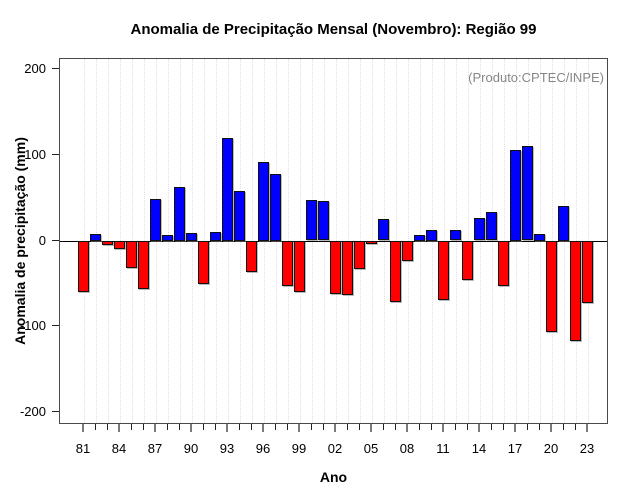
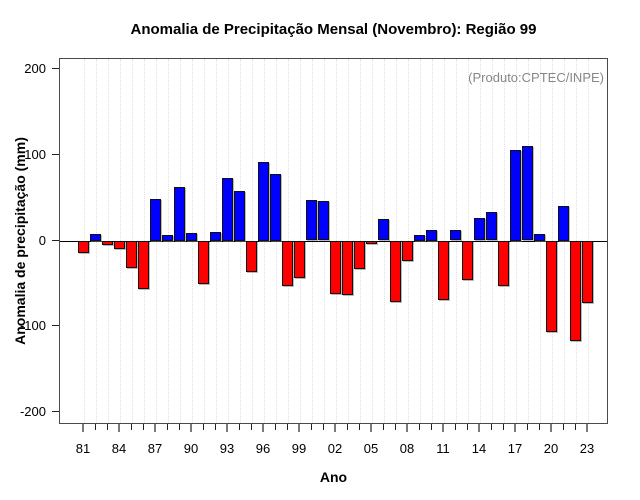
81: -60 -> -10
93: 120 -> 70
99: -60 -> -40
